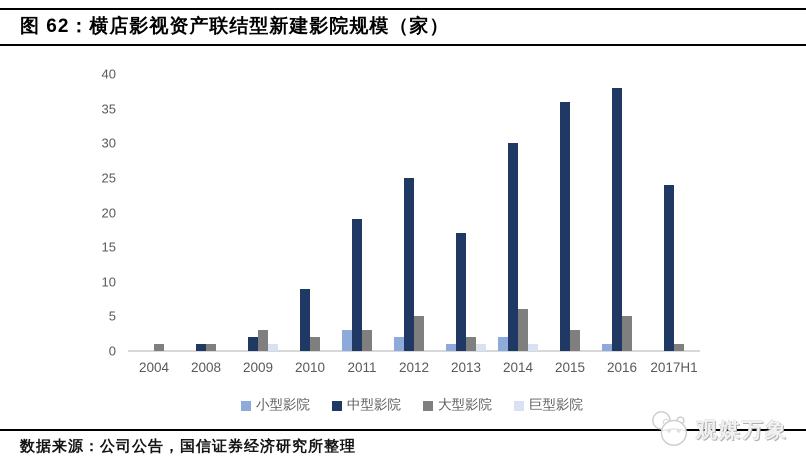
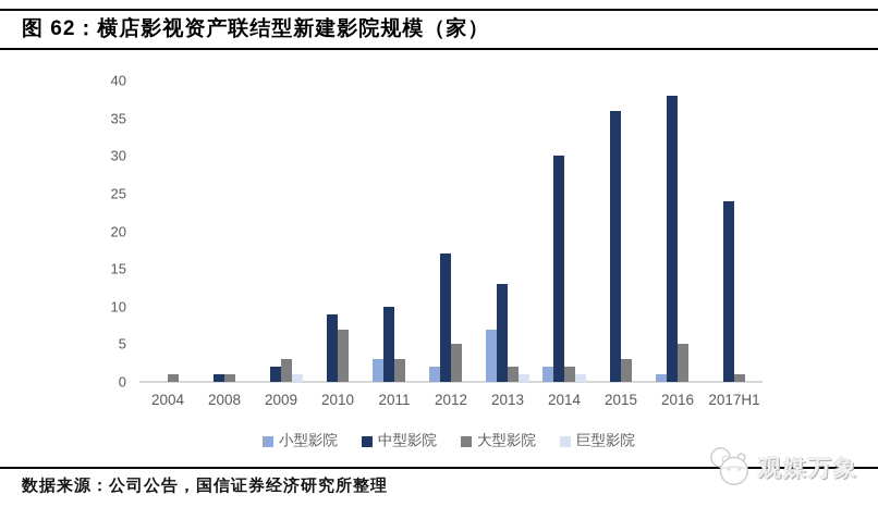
大型影院/2010: 2 -> 7
中型影院/2011: 19 -> 10
中型影院/2012: 25 -> 17
小型影院/2013: 1 -> 7
中型影院/2013: 17 -> 13
大型影院/2014: 6 -> 2
